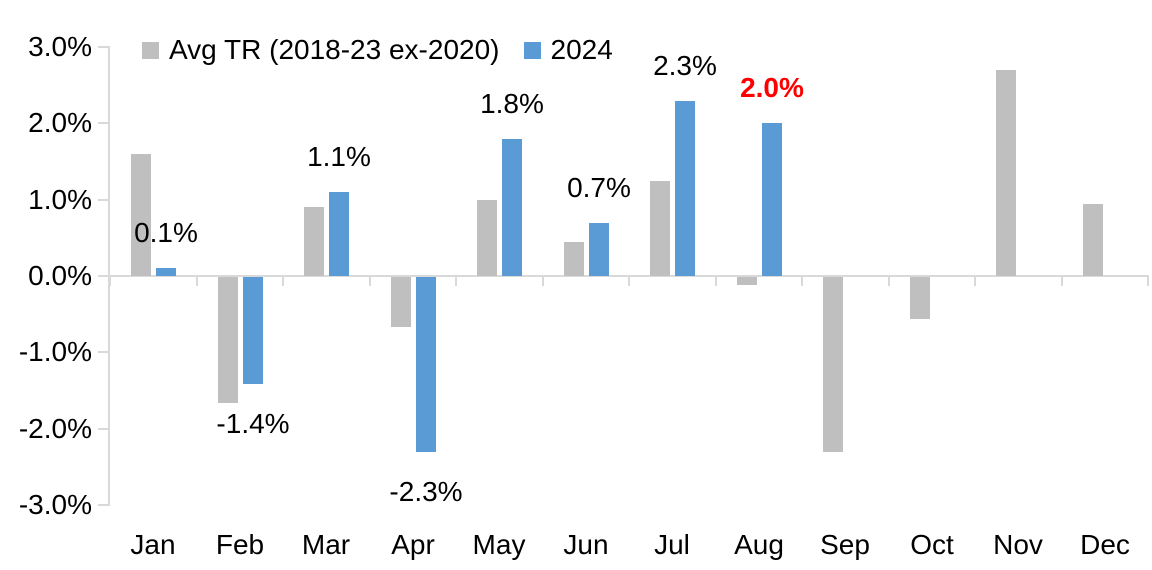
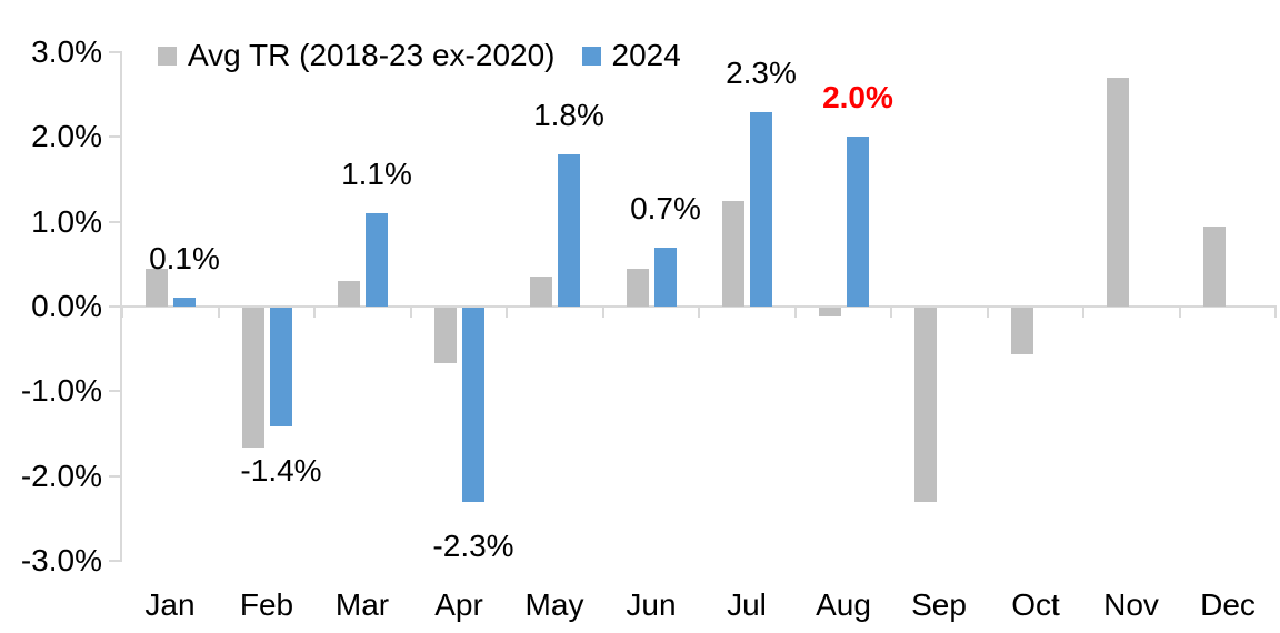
Avg TR (2018-23 ex-2020)/Jan: 1.6% -> 0.5%
Avg TR (2018-23 ex-2020)/Mar: 0.9% -> 0.3%
Avg TR (2018-23 ex-2020)/May: 1.0% -> 0.3%
